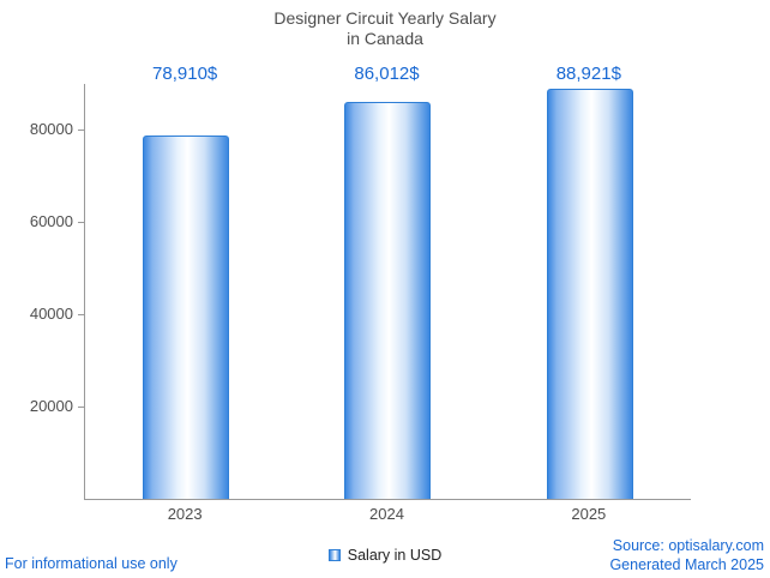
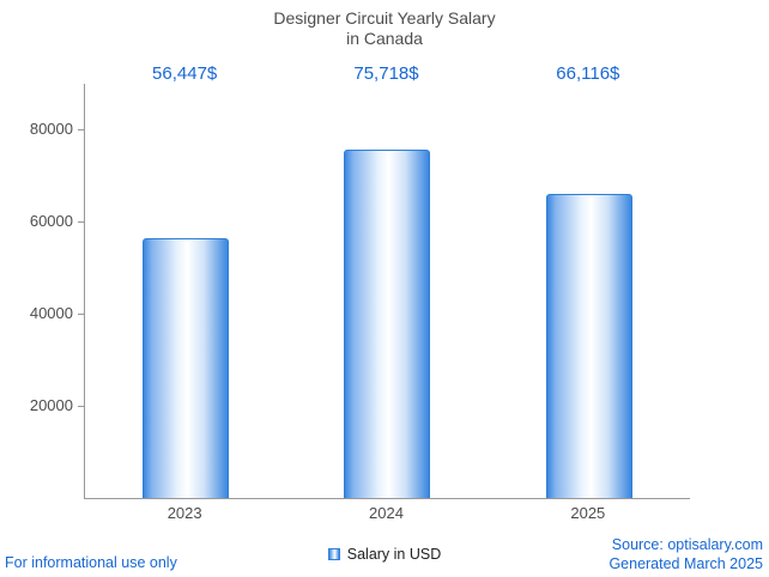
2023: 78,910 -> 56,447
2024: 86,012 -> 75,718
2025: 88,921 -> 66,116
